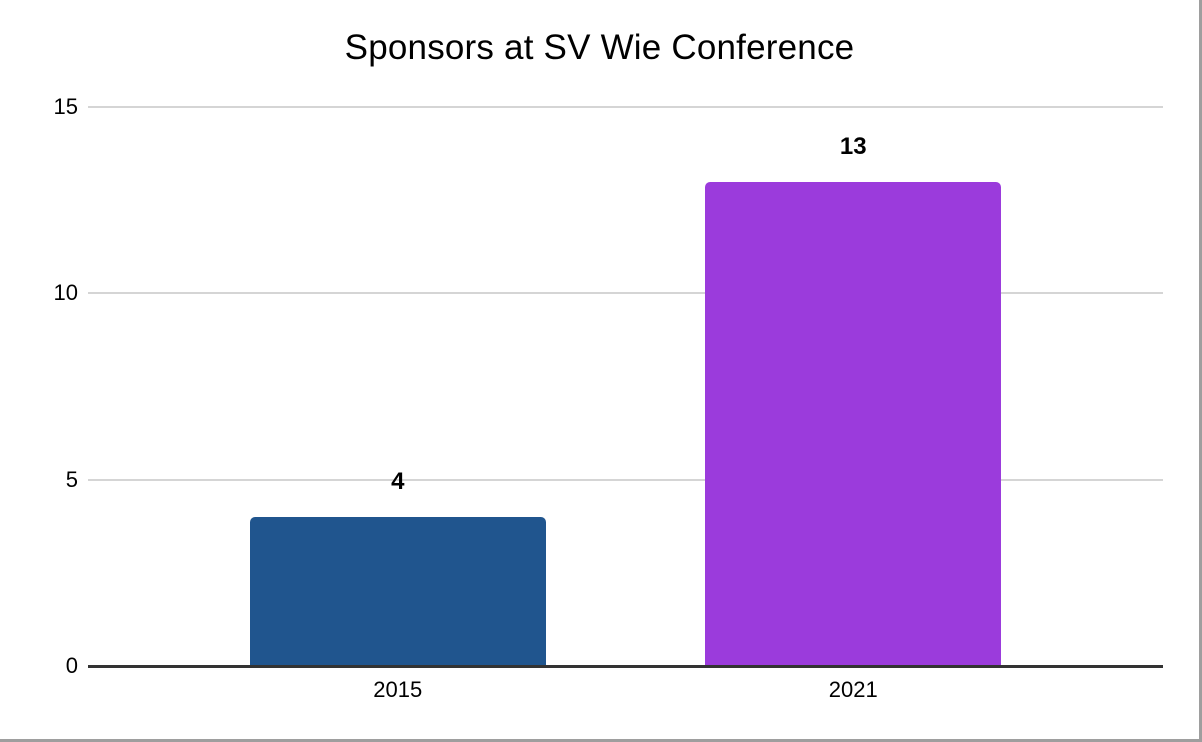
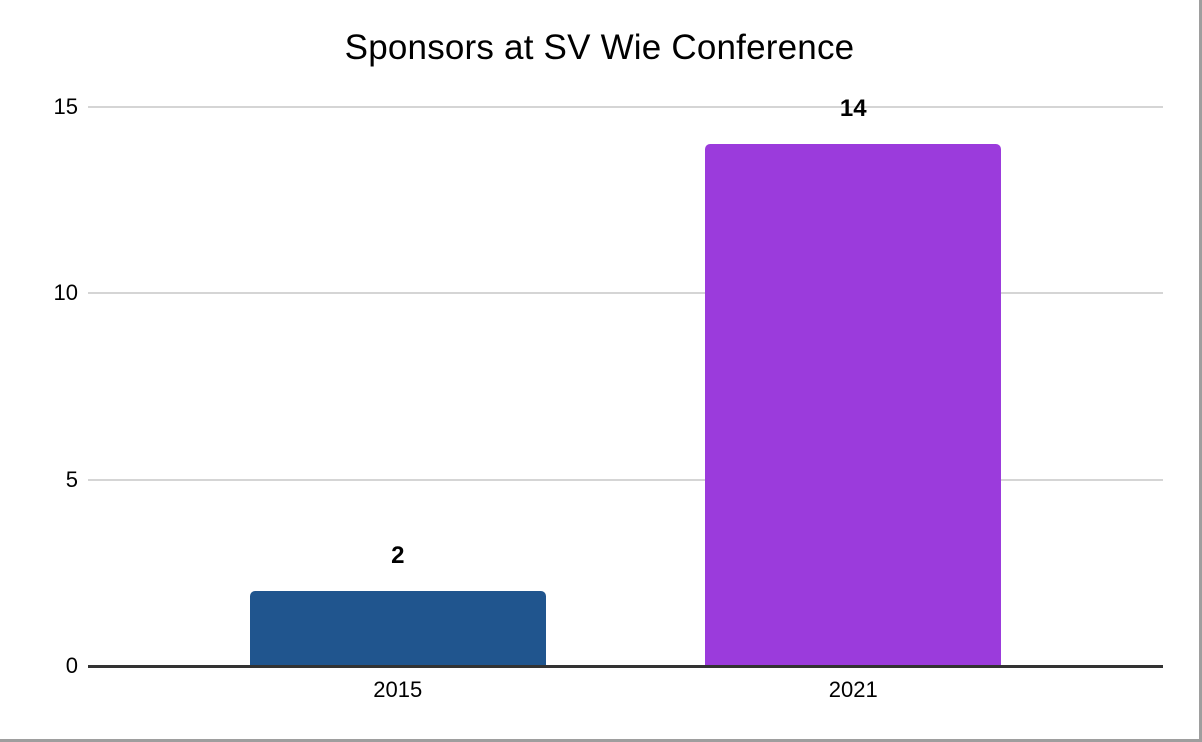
2015: 4 -> 2
2021: 13 -> 14
